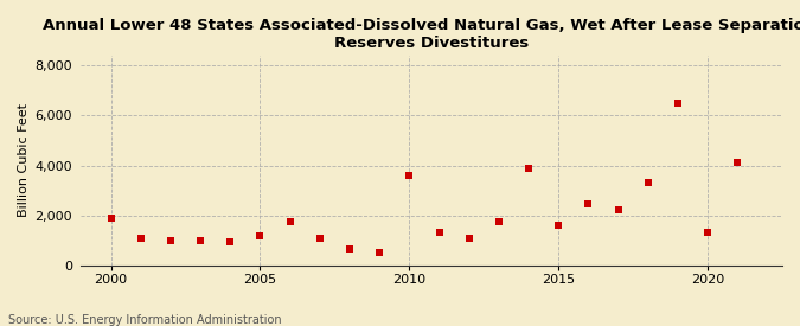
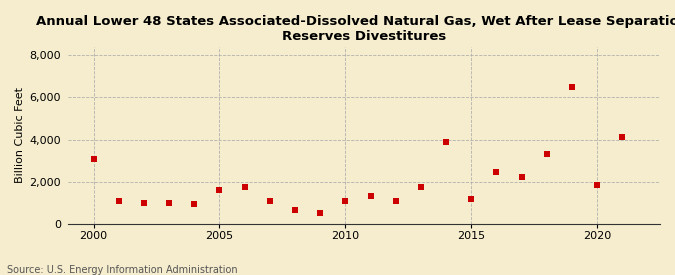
2000: 1,900 -> 3,100
2005: 1,200 -> 1,600
2010: 3,600 -> 1,100
2015: 1,600 -> 1,200
2020: 1,300 -> 1,850
